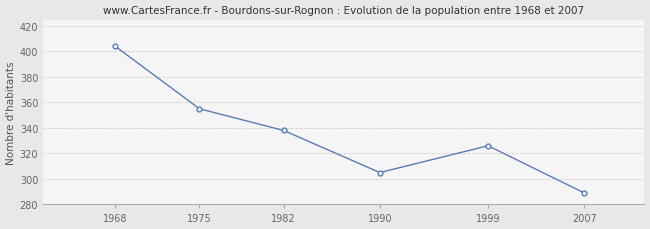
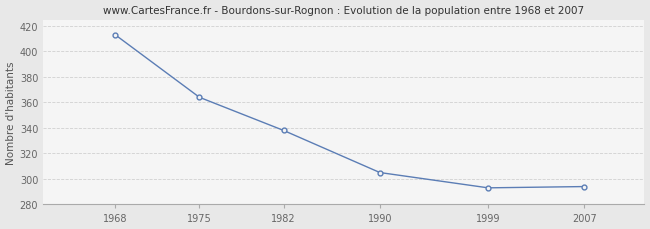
1968: 404 -> 413
1975: 355 -> 364
1999: 326 -> 293
2007: 289 -> 294
